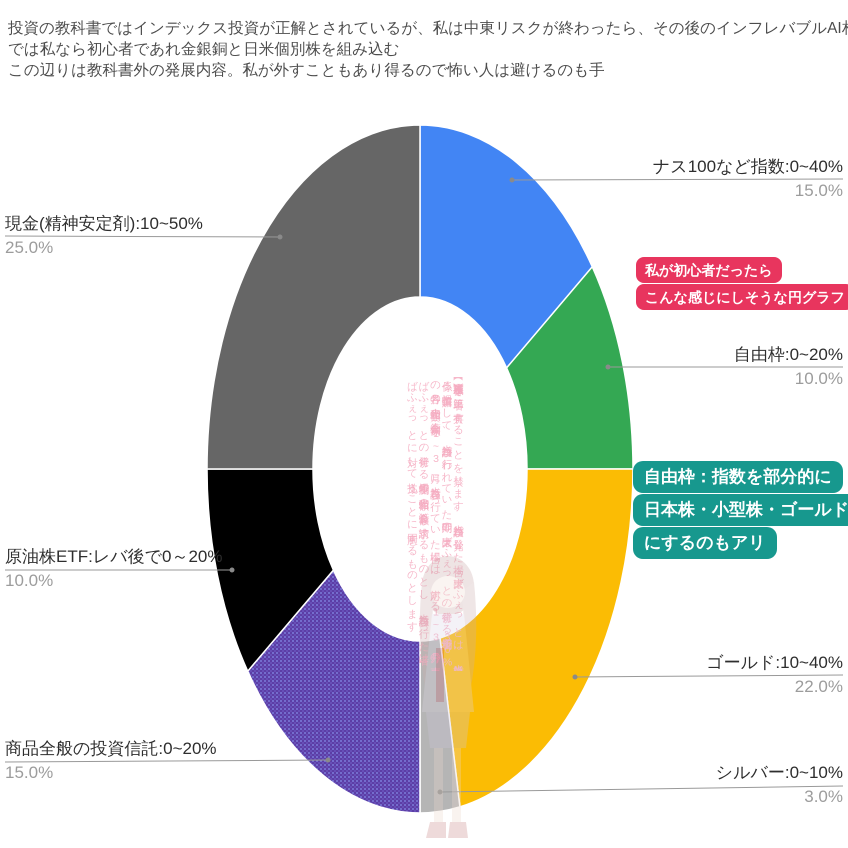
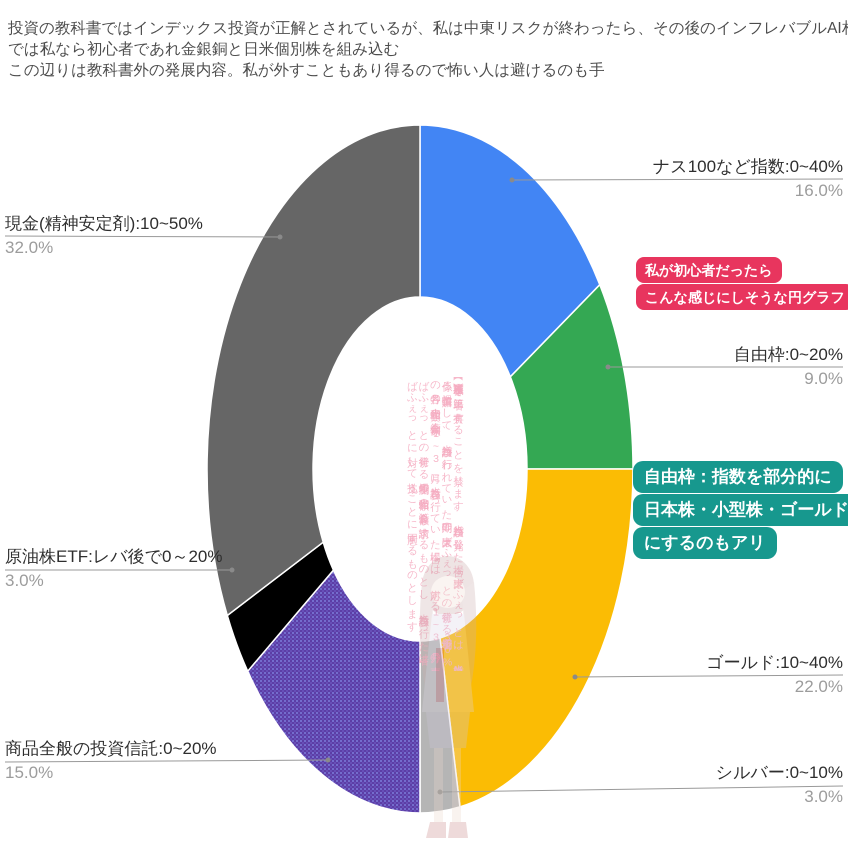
ナス100など指数:0~40%: 15.0% -> 16.0%
自由枠:0~20%: 10.0% -> 9.0%
原油株ETF:レバ後で0～20%: 10.0% -> 3.0%
現金(精神安定剤):10~50%: 25.0% -> 32.0%
